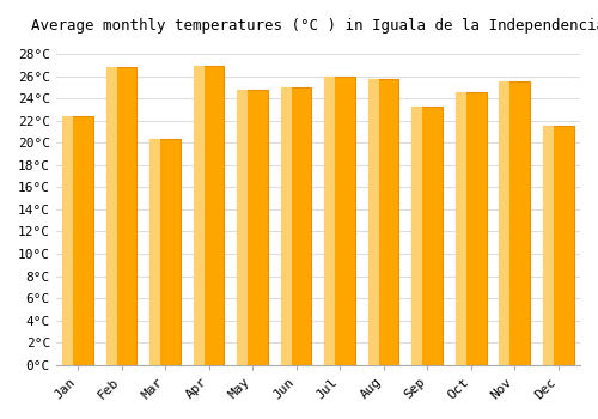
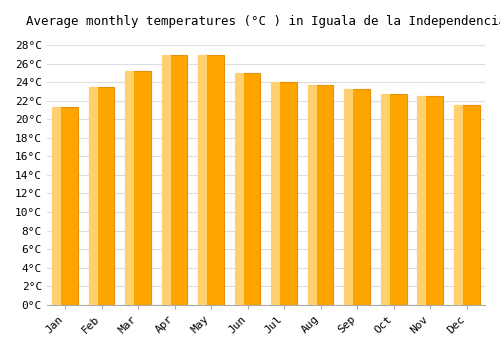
Jan: 22.4°C -> 21.3°C
Feb: 26.8°C -> 23.5°C
Mar: 20.4°C -> 25.2°C
May: 24.8°C -> 27.0°C
Jul: 26.0°C -> 24.0°C
Aug: 25.8°C -> 23.7°C
Oct: 24.6°C -> 22.8°C
Nov: 25.6°C -> 22.5°C
